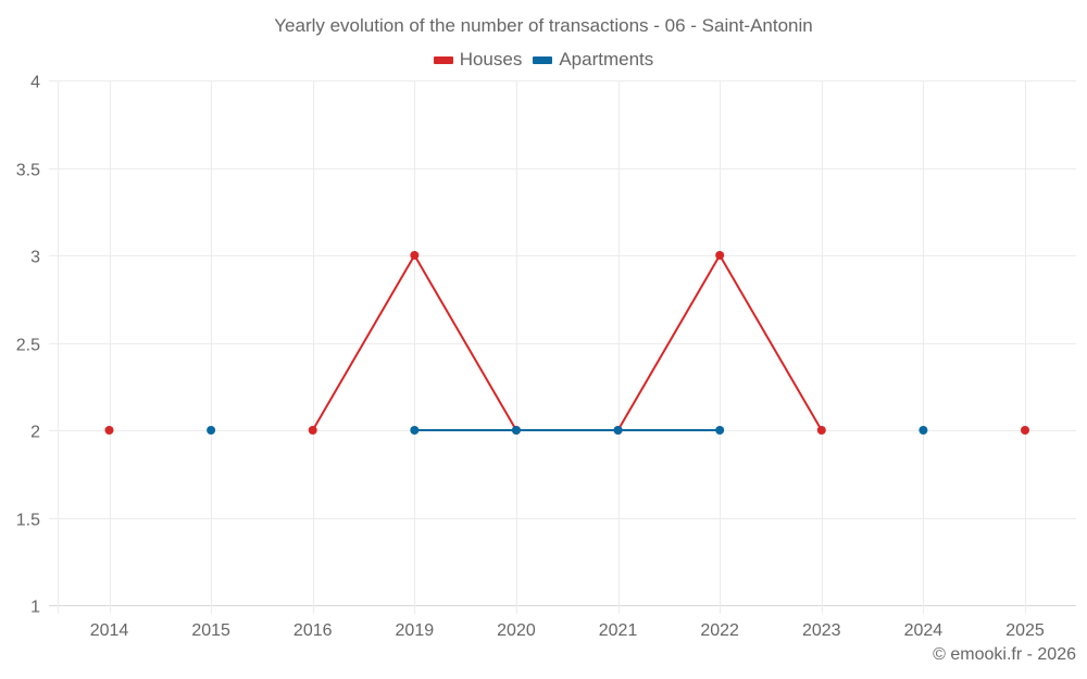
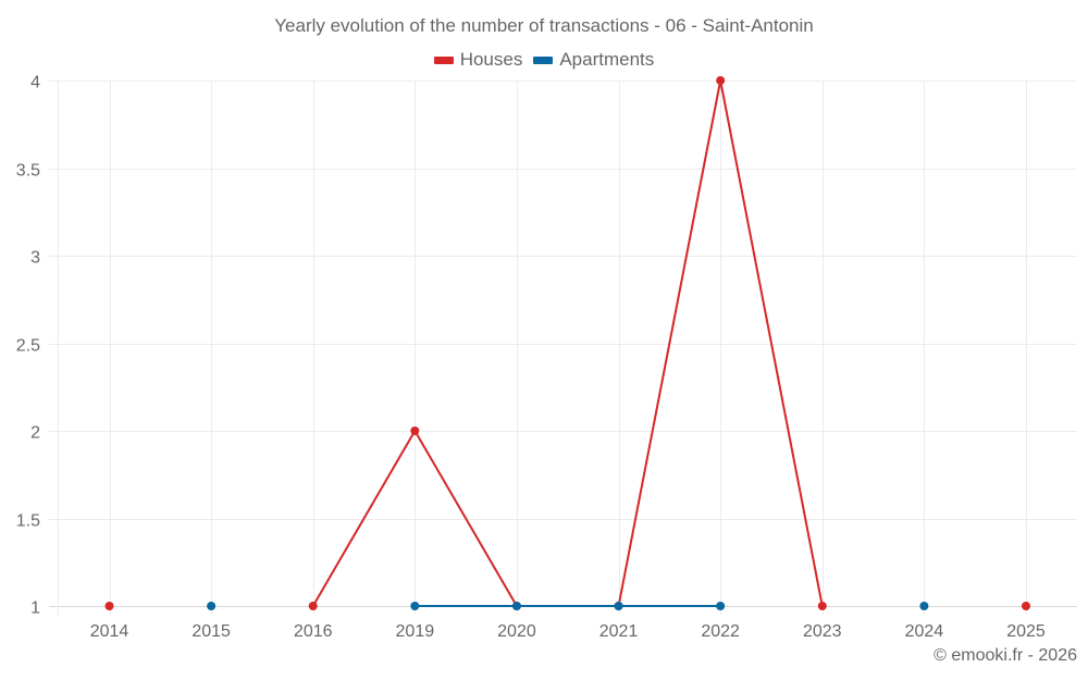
Houses/2014: 2 -> 1
Apartments/2015: 2 -> 1
Houses/2016: 2 -> 1
Houses/2019: 3 -> 2
Apartments/2019: 2 -> 1
Houses/2020: 2 -> 1
Apartments/2020: 2 -> 1
Houses/2021: 2 -> 1
Apartments/2021: 2 -> 1
Houses/2022: 3 -> 4
Apartments/2022: 2 -> 1
Houses/2023: 2 -> 1
Apartments/2024: 2 -> 1
Houses/2025: 2 -> 1
